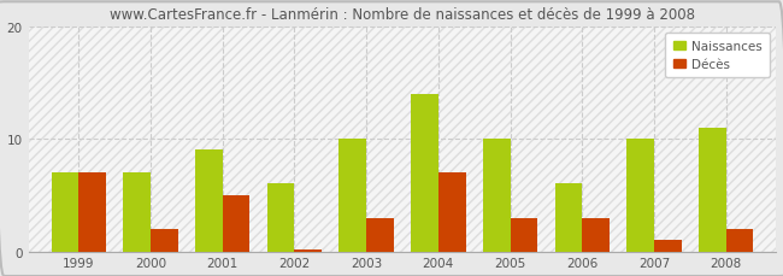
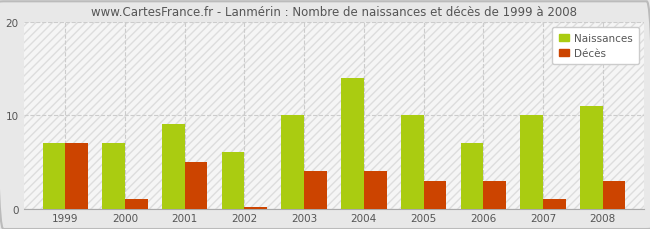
Décès/2000: 2.0 -> 1.0
Décès/2003: 3.0 -> 4.0
Décès/2004: 7.0 -> 4.0
Naissances/2006: 6 -> 7
Décès/2008: 2.0 -> 3.0
